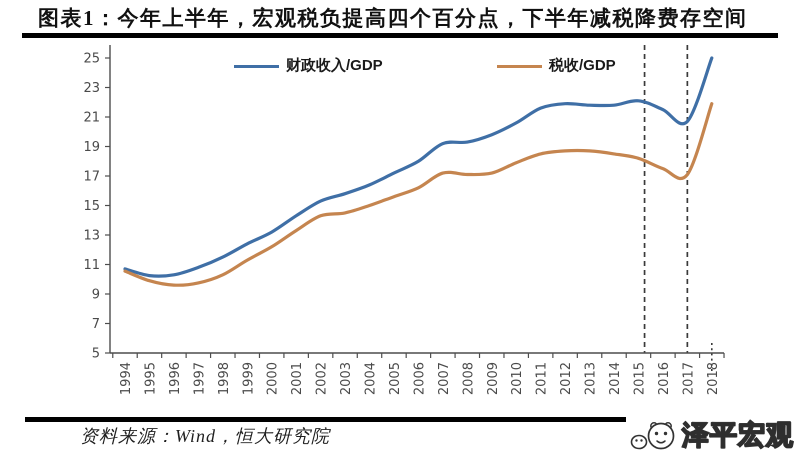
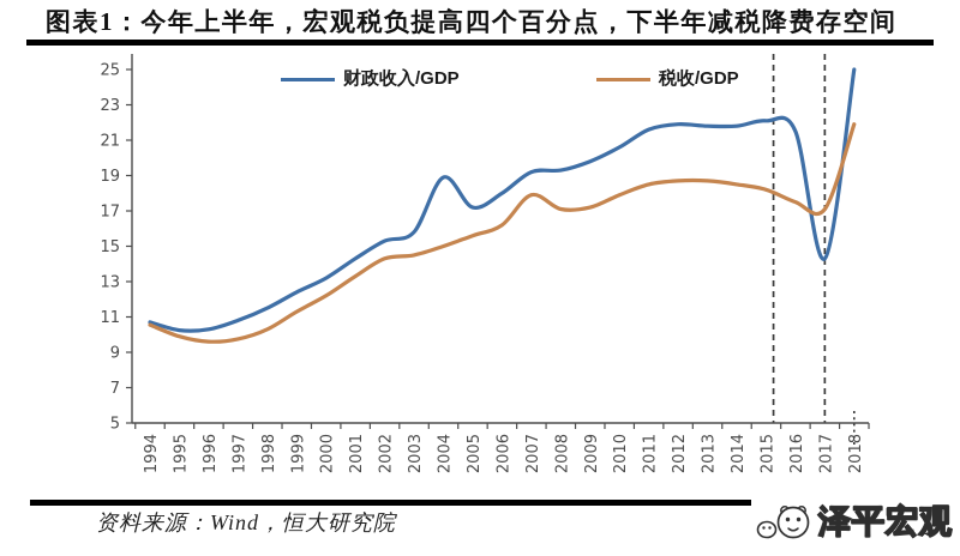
财政收入/GDP/2004: 16.4 -> 18.9
税收/GDP/2007: 17.2 -> 17.9
财政收入/GDP/2017: 20.7 -> 14.3
